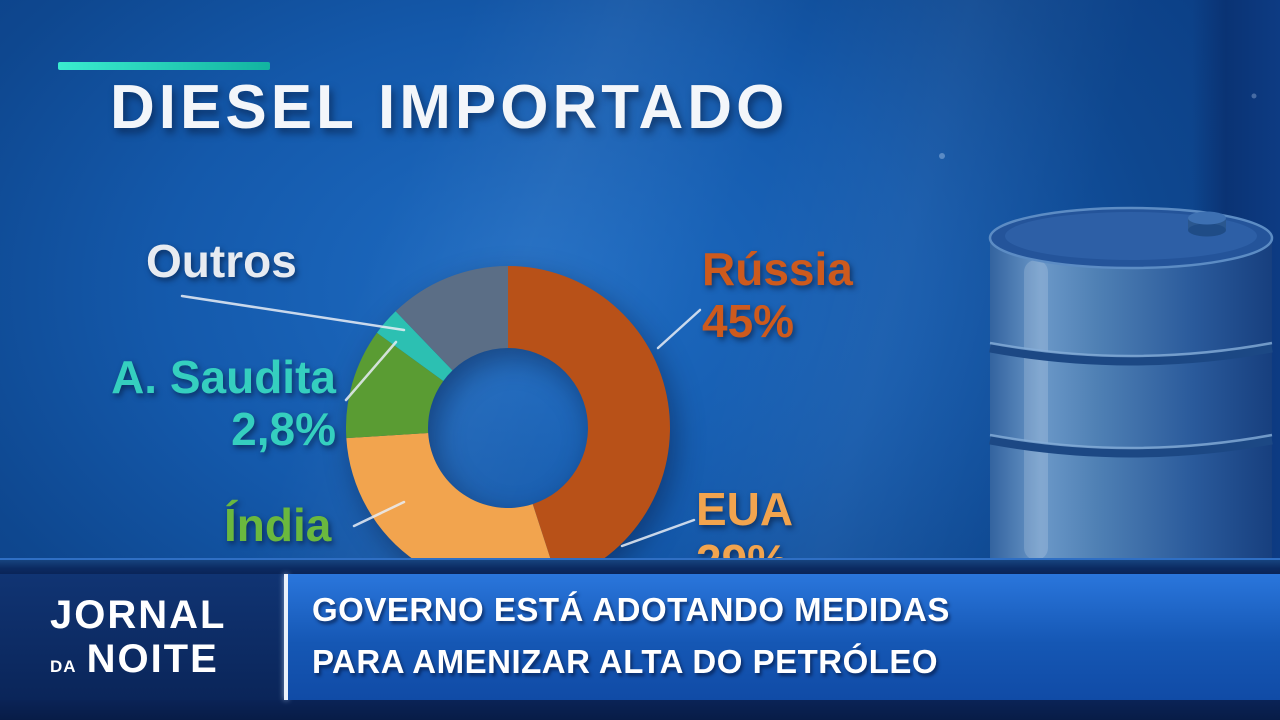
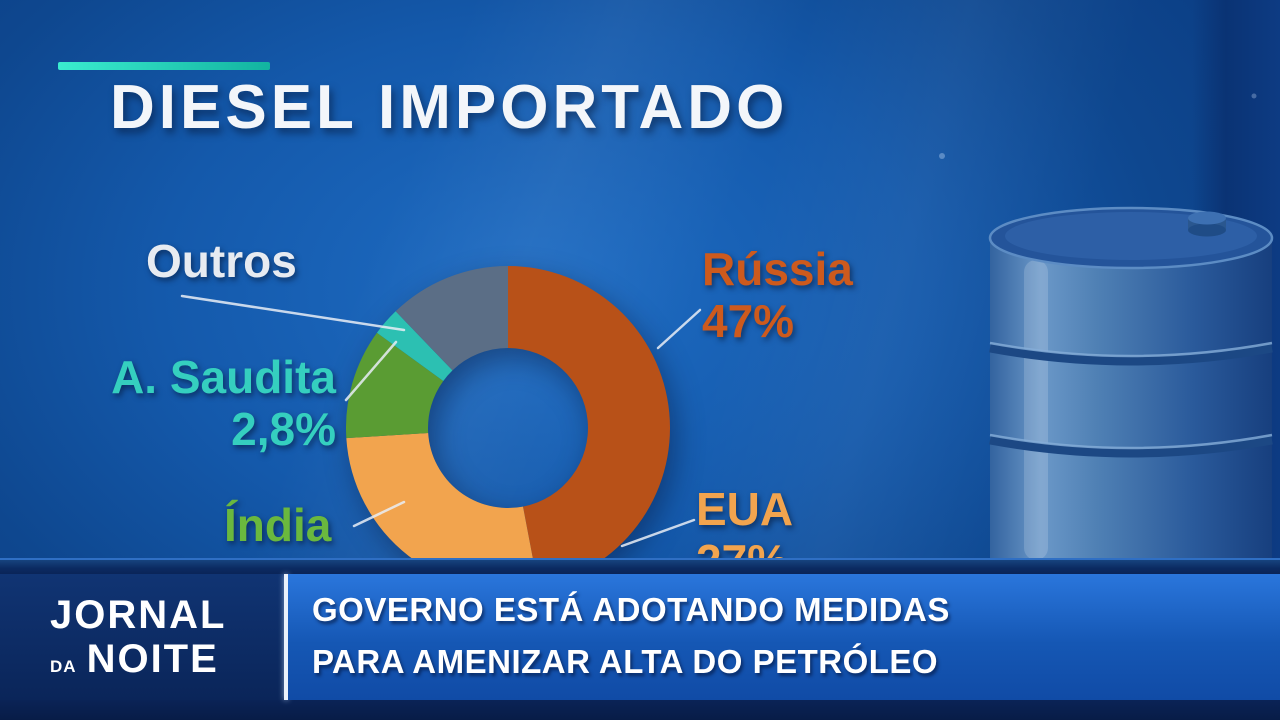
Rússia: 45% -> 47%
EUA: 29% -> 27%
